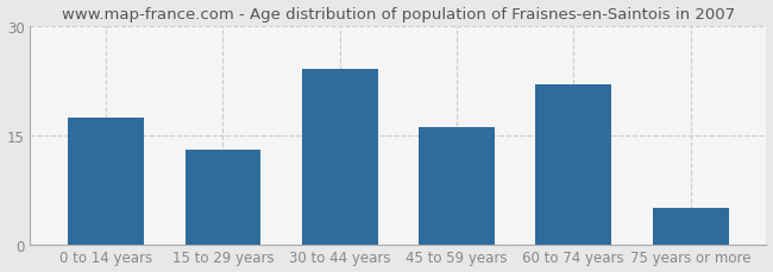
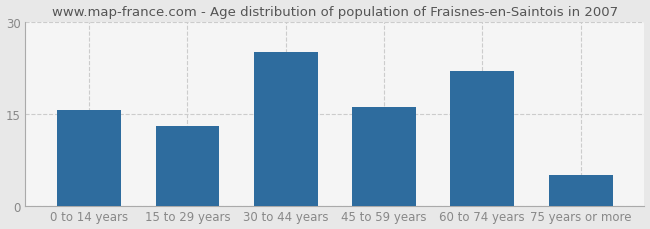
0 to 14 years: 17.4 -> 15.5
30 to 44 years: 24.0 -> 25.0
